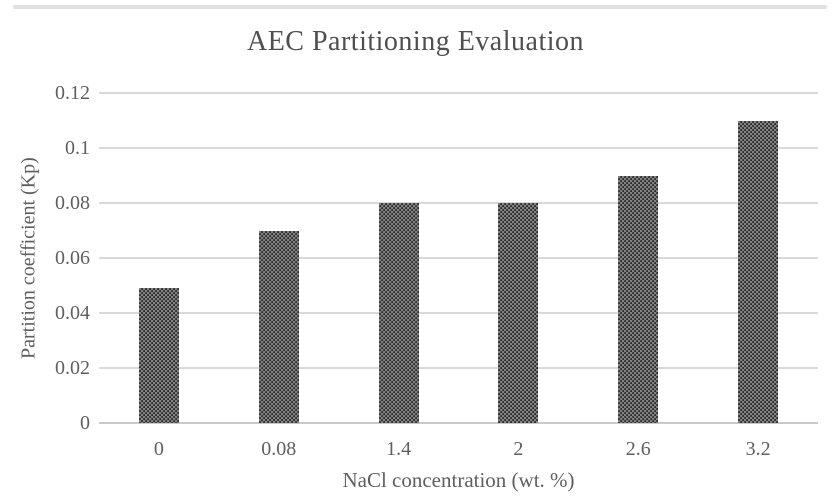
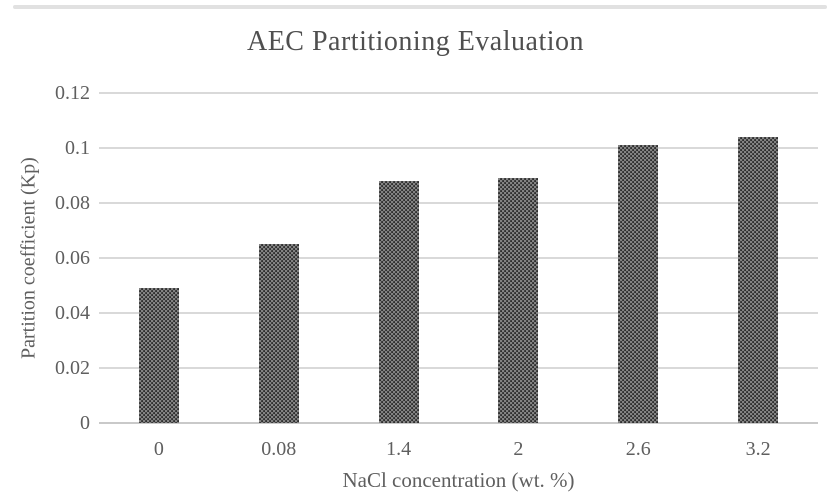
0.08: 0.070 -> 0.065
1.4: 0.080 -> 0.088
2: 0.080 -> 0.089
2.6: 0.090 -> 0.101
3.2: 0.110 -> 0.104
